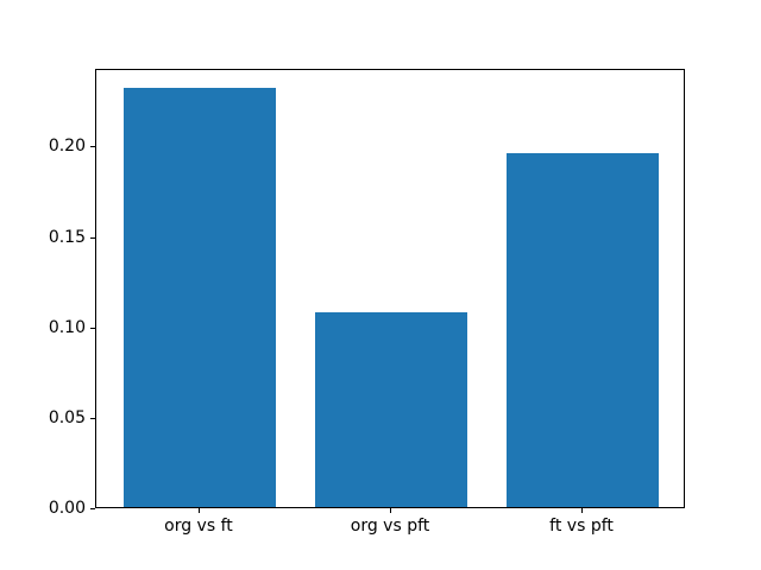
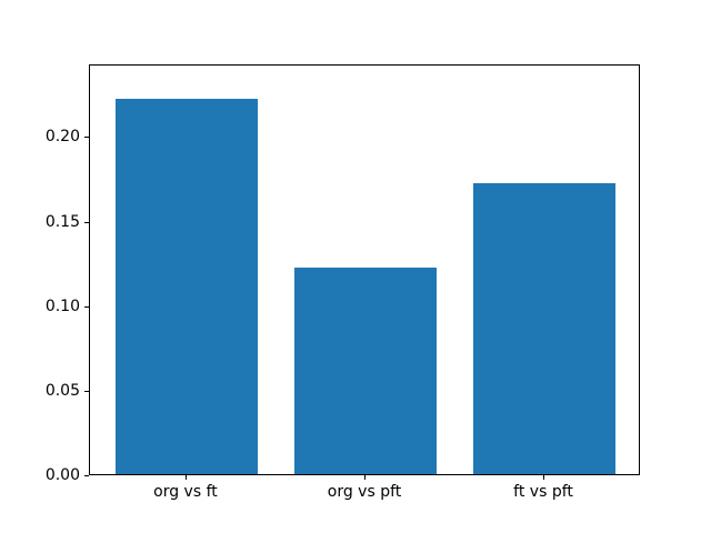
org vs ft: 0.232 -> 0.222
org vs pft: 0.108 -> 0.122
ft vs pft: 0.196 -> 0.172
